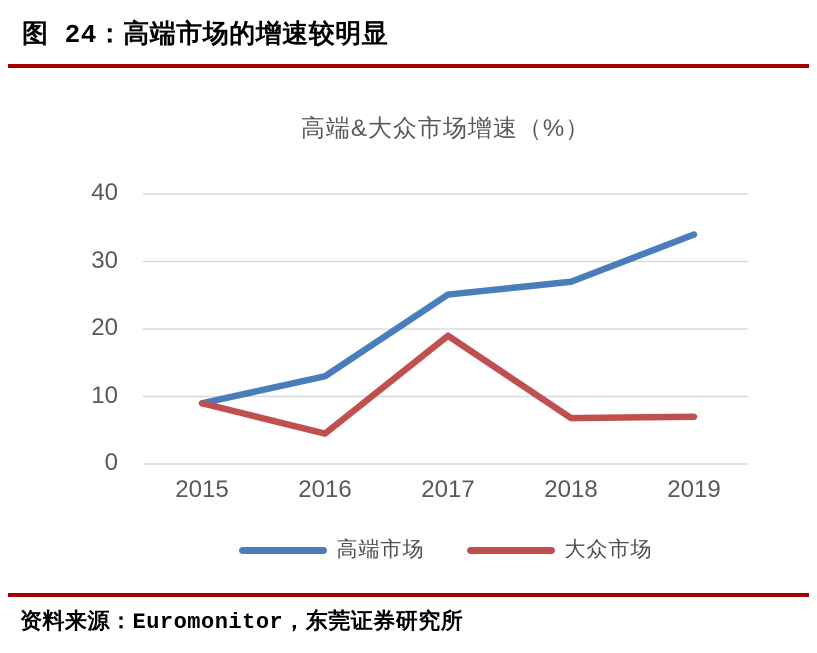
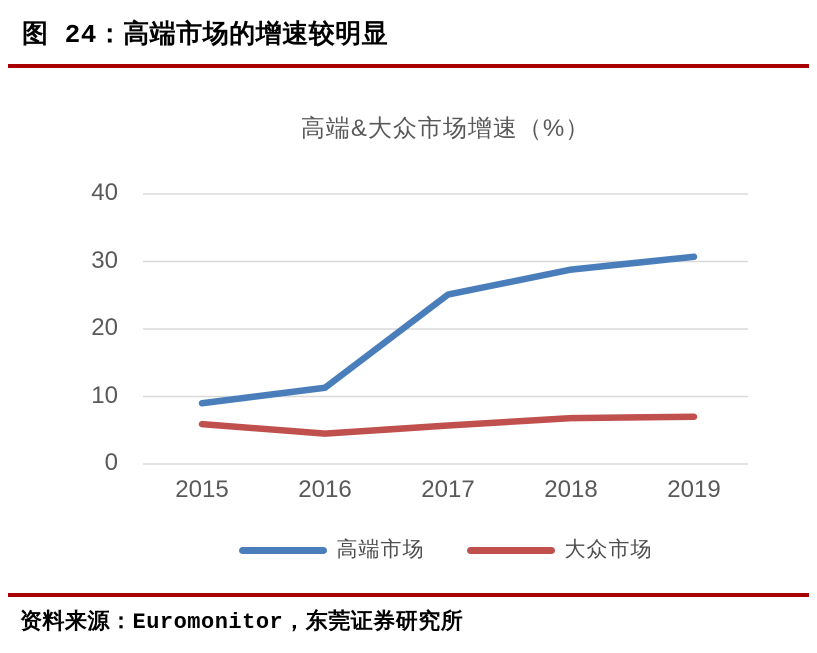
大众市场/2015: 9 -> 6
高端市场/2016: 13 -> 11
大众市场/2017: 19 -> 6
高端市场/2018: 27 -> 29
高端市场/2019: 34 -> 31
